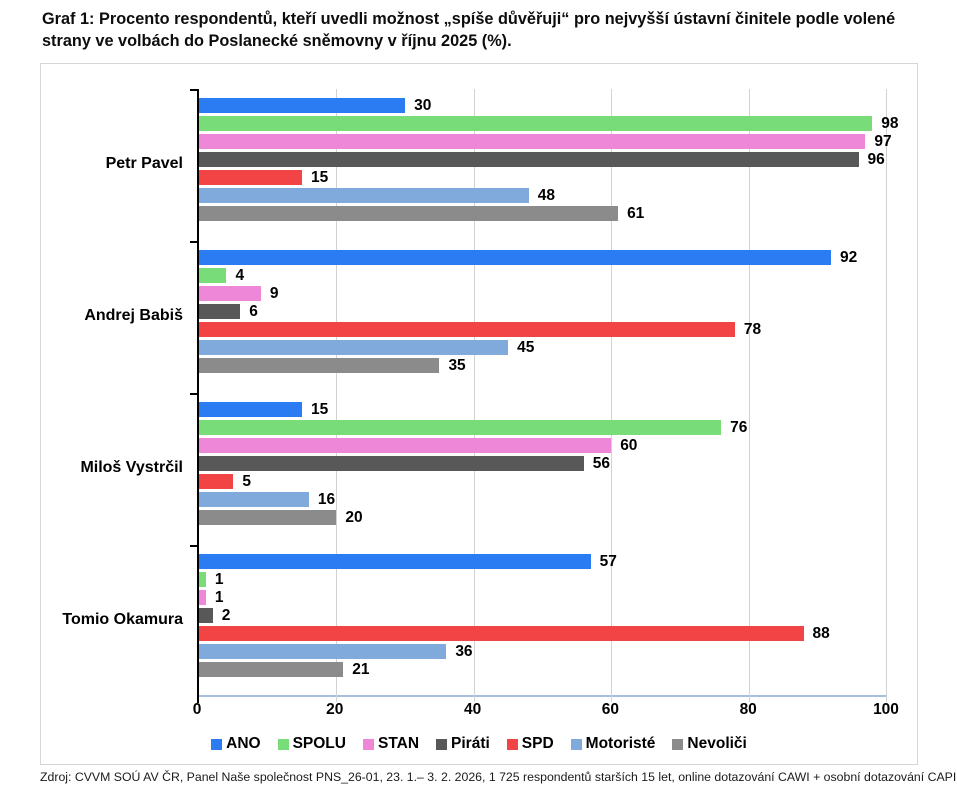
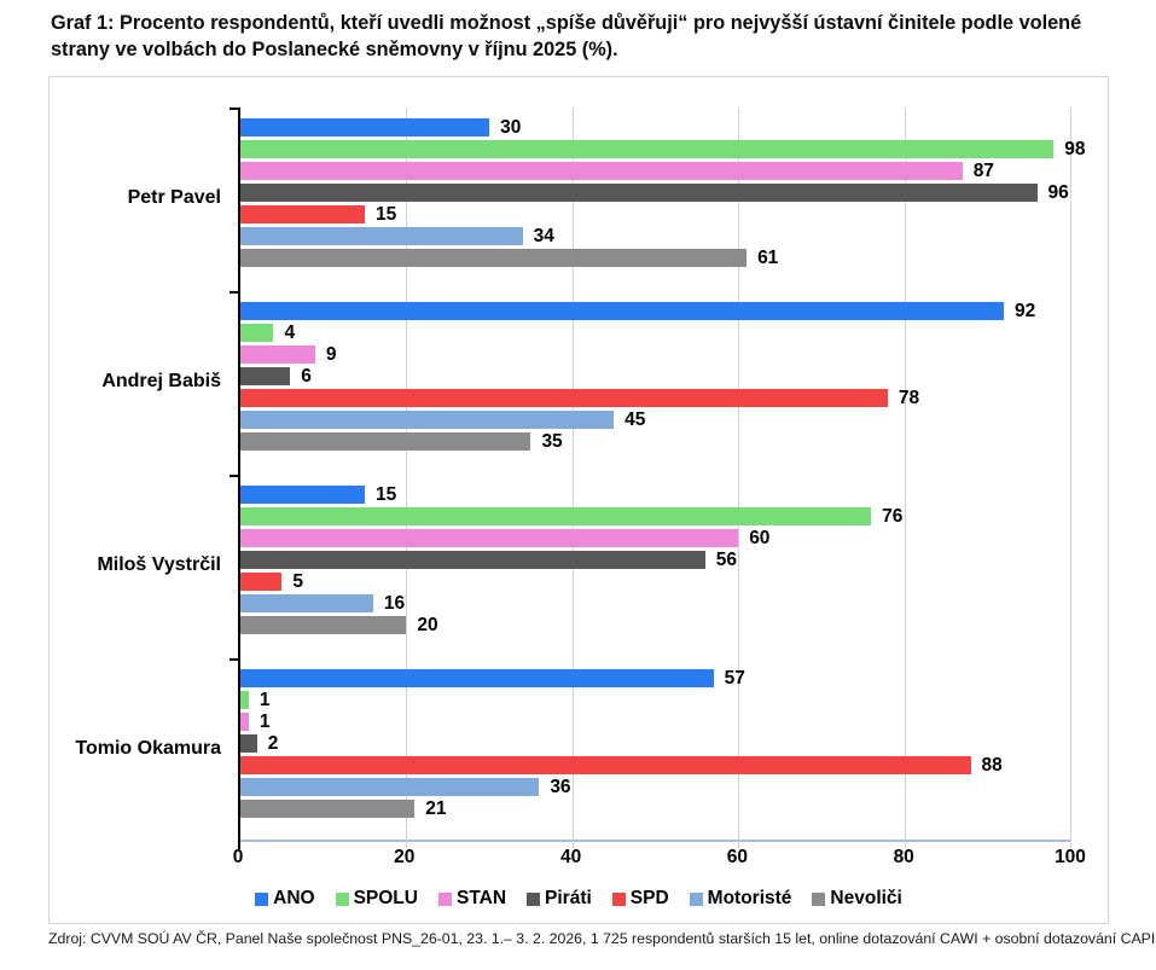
STAN/Petr Pavel: 97 -> 87
Motoristé/Petr Pavel: 48 -> 34
